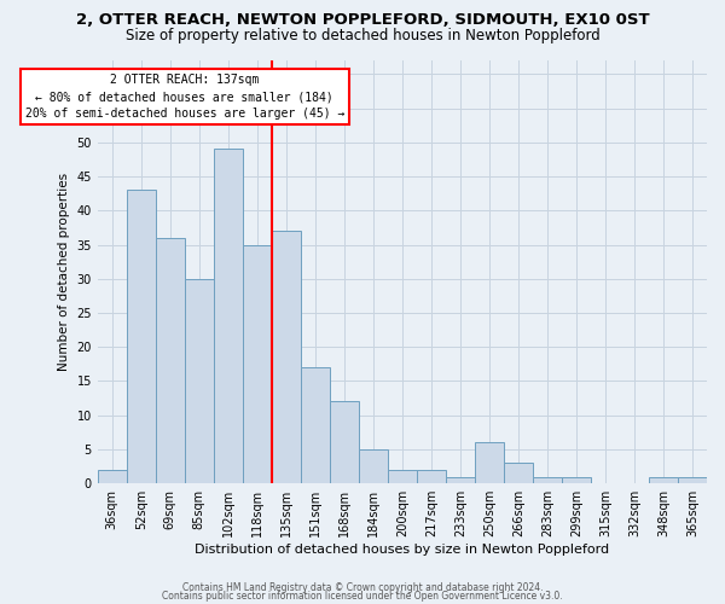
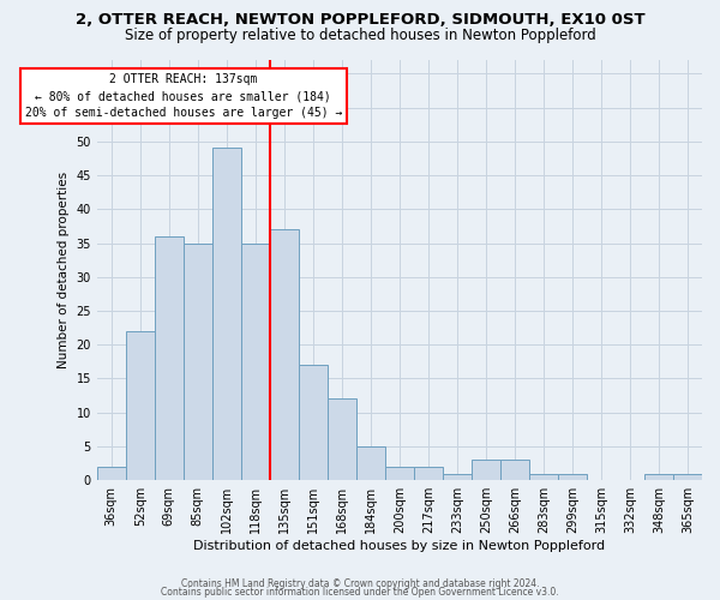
52sqm: 43 -> 22
85sqm: 30 -> 35
250sqm: 6 -> 3
